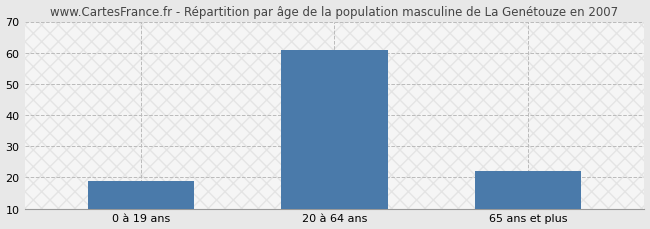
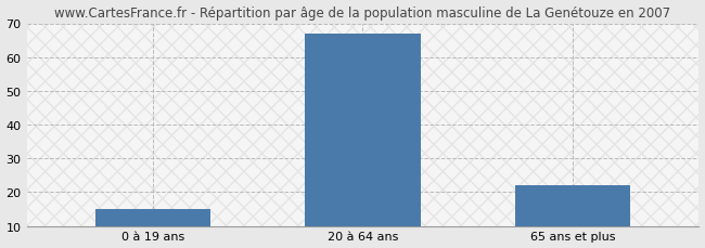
0 à 19 ans: 19 -> 15
20 à 64 ans: 61 -> 67
